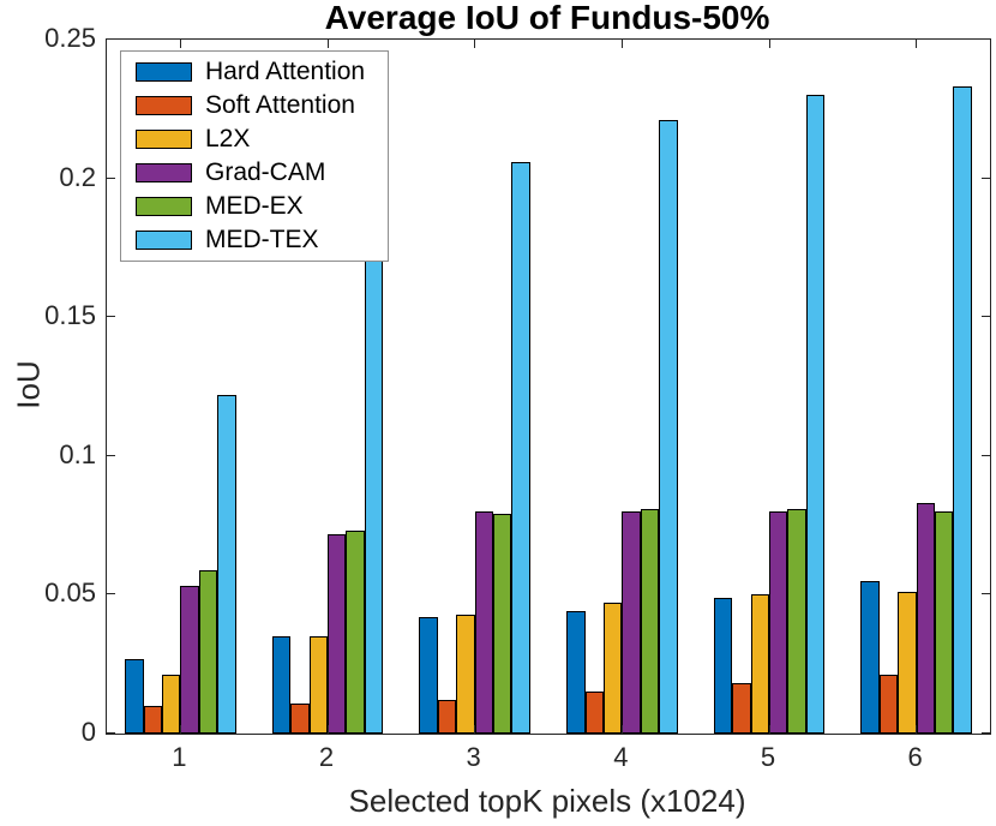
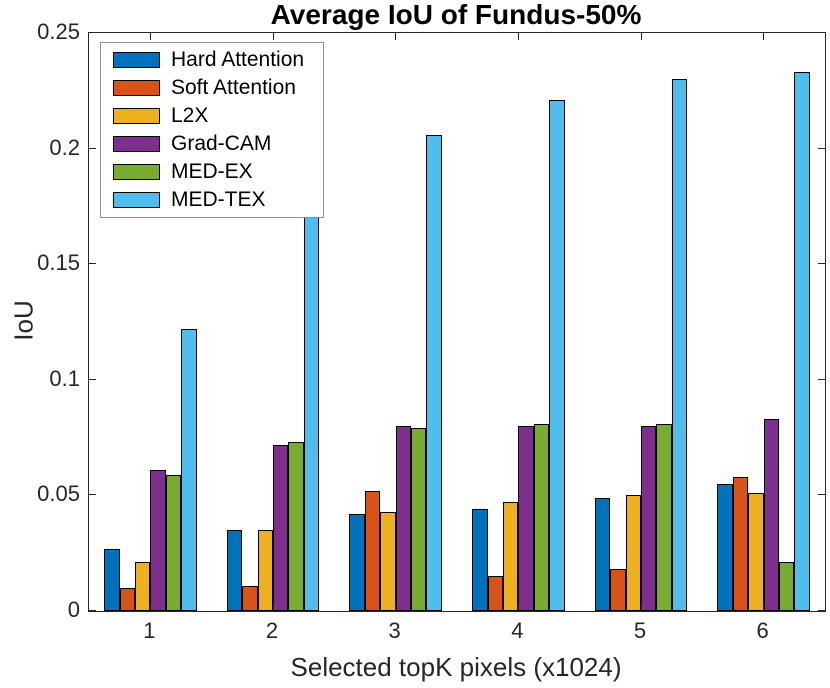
Grad-CAM/1: 0.053 -> 0.061
Soft Attention/3: 0.012 -> 0.052
Soft Attention/6: 0.021 -> 0.058
MED-EX/6: 0.080 -> 0.021
